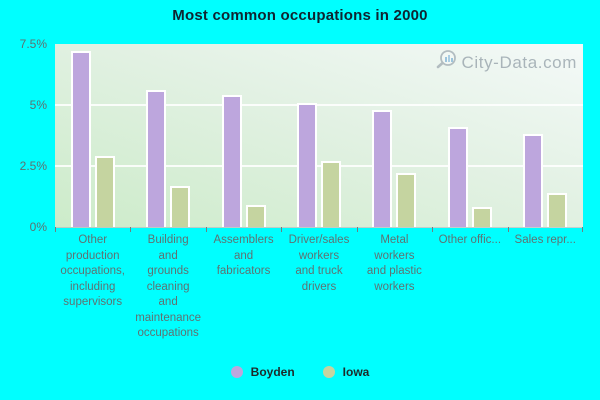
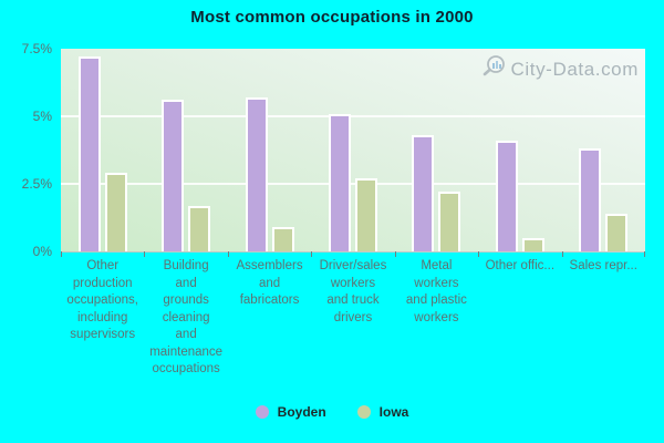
Boyden/Assemblers and fabricators: 5.4% -> 5.7%
Boyden/Metal workers and plastic workers: 4.8% -> 4.3%
Iowa/Other offic...: 0.8% -> 0.5%
